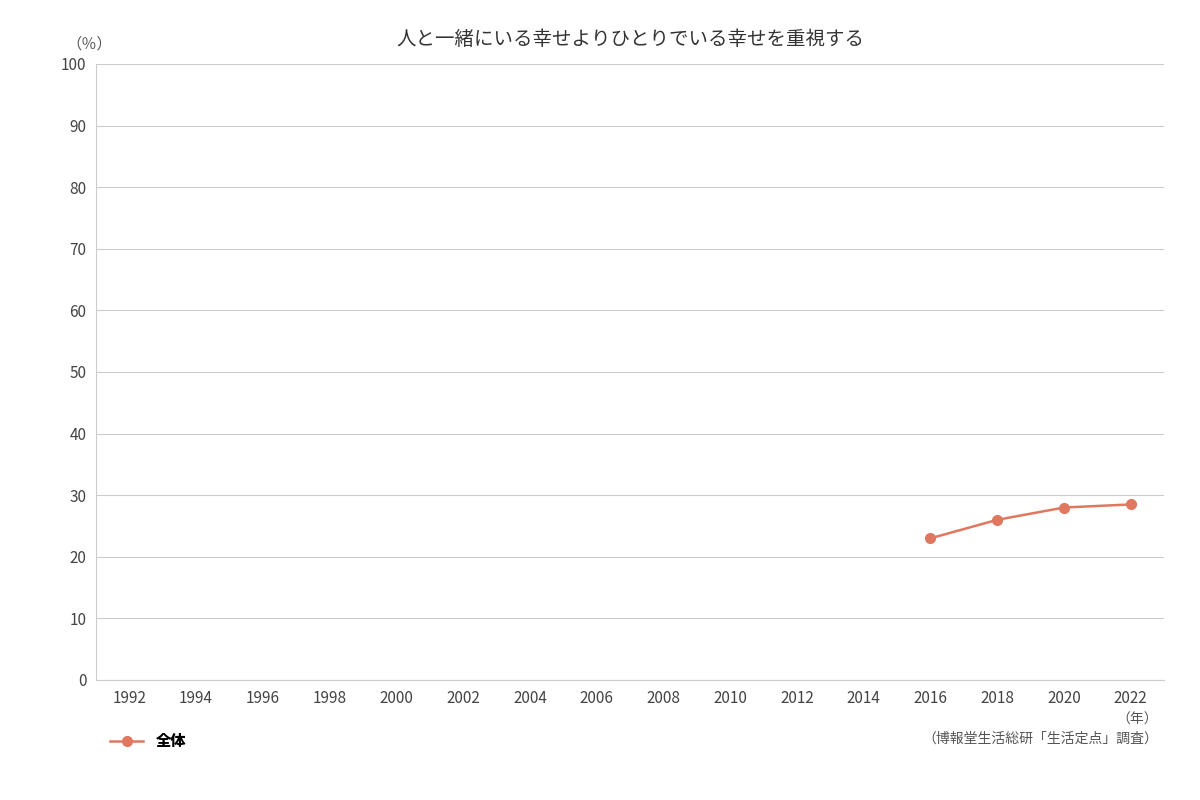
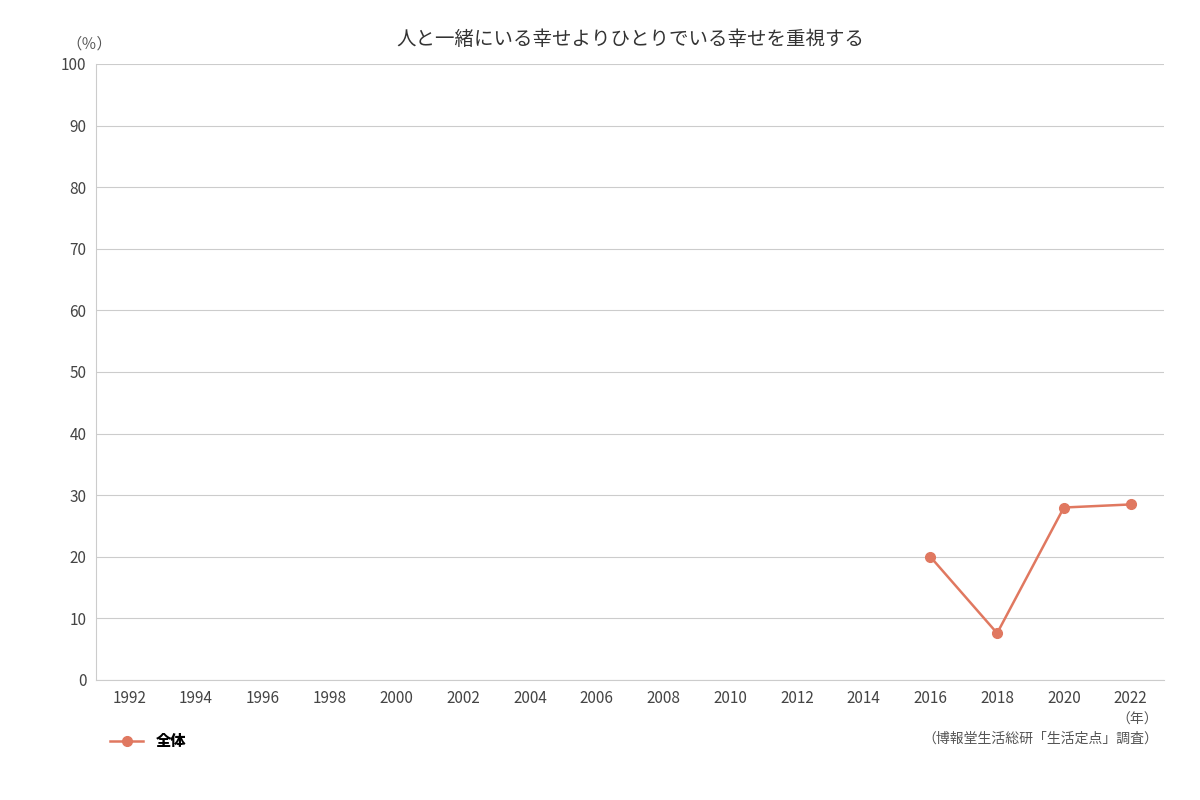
2016: 23.0 -> 20.0
2018: 26.0 -> 7.6
